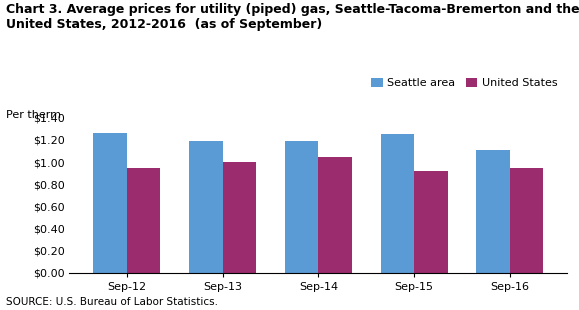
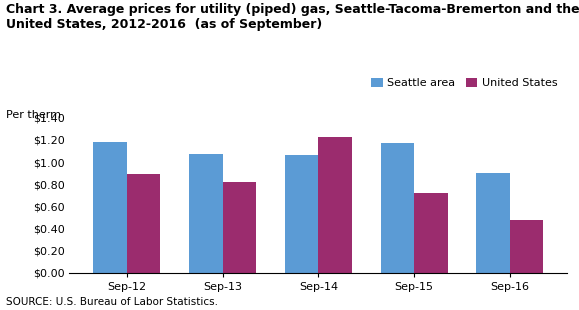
Seattle area/Sep-12: $1.26 -> $1.18
United States/Sep-12: $0.95 -> $0.89
Seattle area/Sep-13: $1.19 -> $1.07
United States/Sep-13: $1.00 -> $0.82
Seattle area/Sep-14: $1.19 -> $1.06
United States/Sep-14: $1.05 -> $1.23
Seattle area/Sep-15: $1.25 -> $1.17
United States/Sep-15: $0.92 -> $0.72
Seattle area/Sep-16: $1.11 -> $0.90
United States/Sep-16: $0.95 -> $0.48
